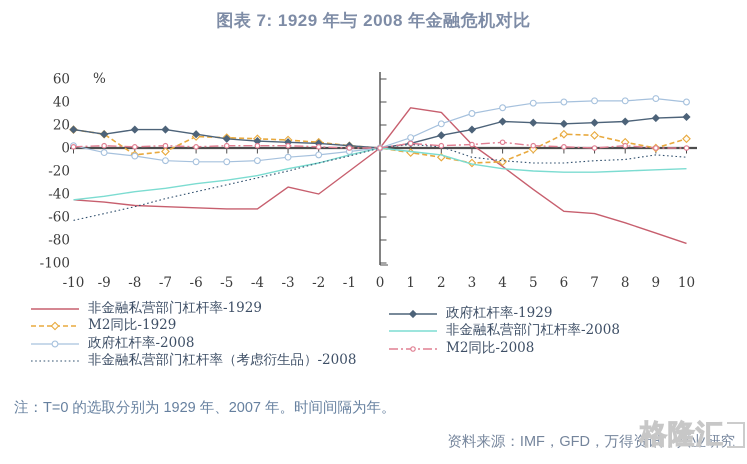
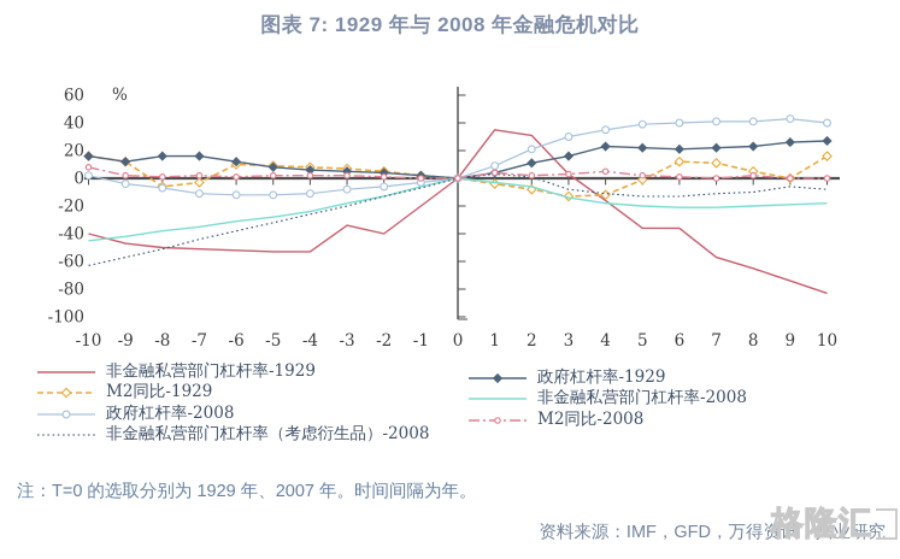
非金融私营部门杠杆率-1929/-10: -45 -> -40
M2同比-2008/-10: 1 -> 8
非金融私营部门杠杆率-1929/6: -55 -> -36
M2同比-1929/10: 8 -> 16
